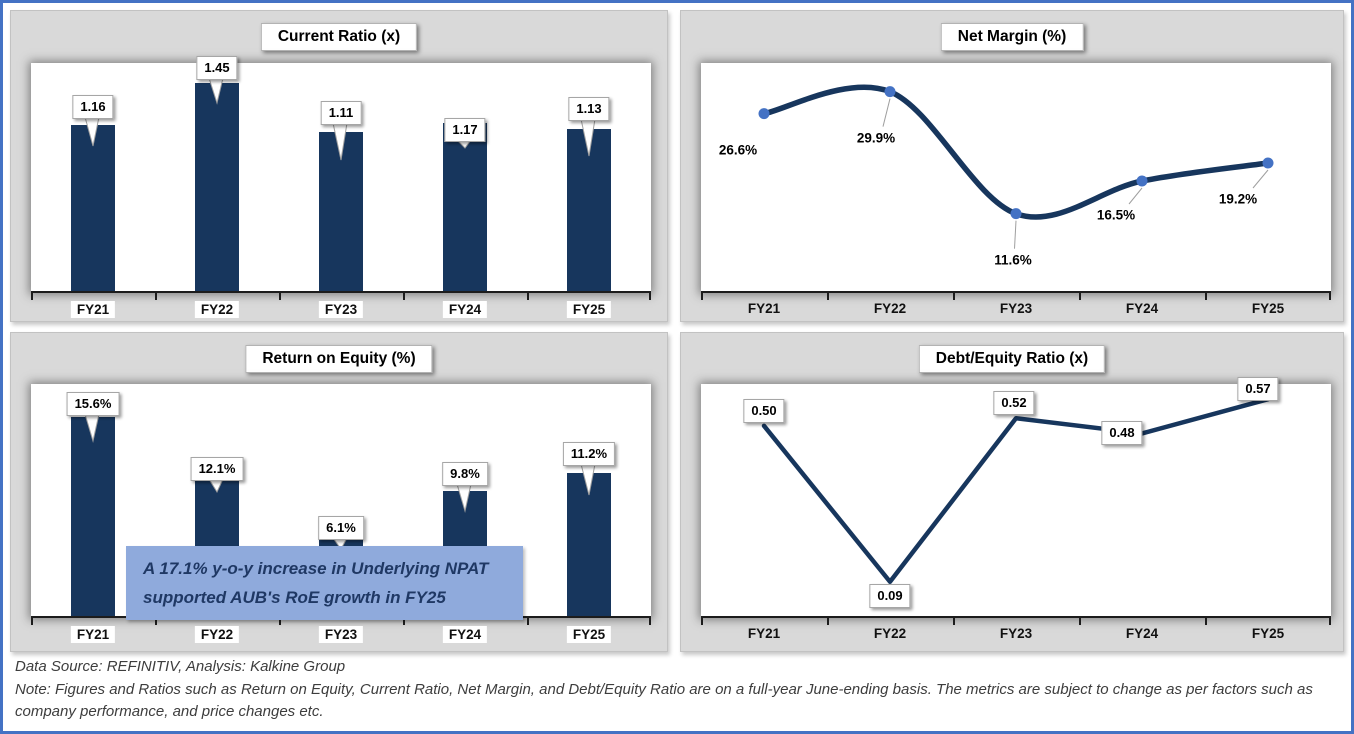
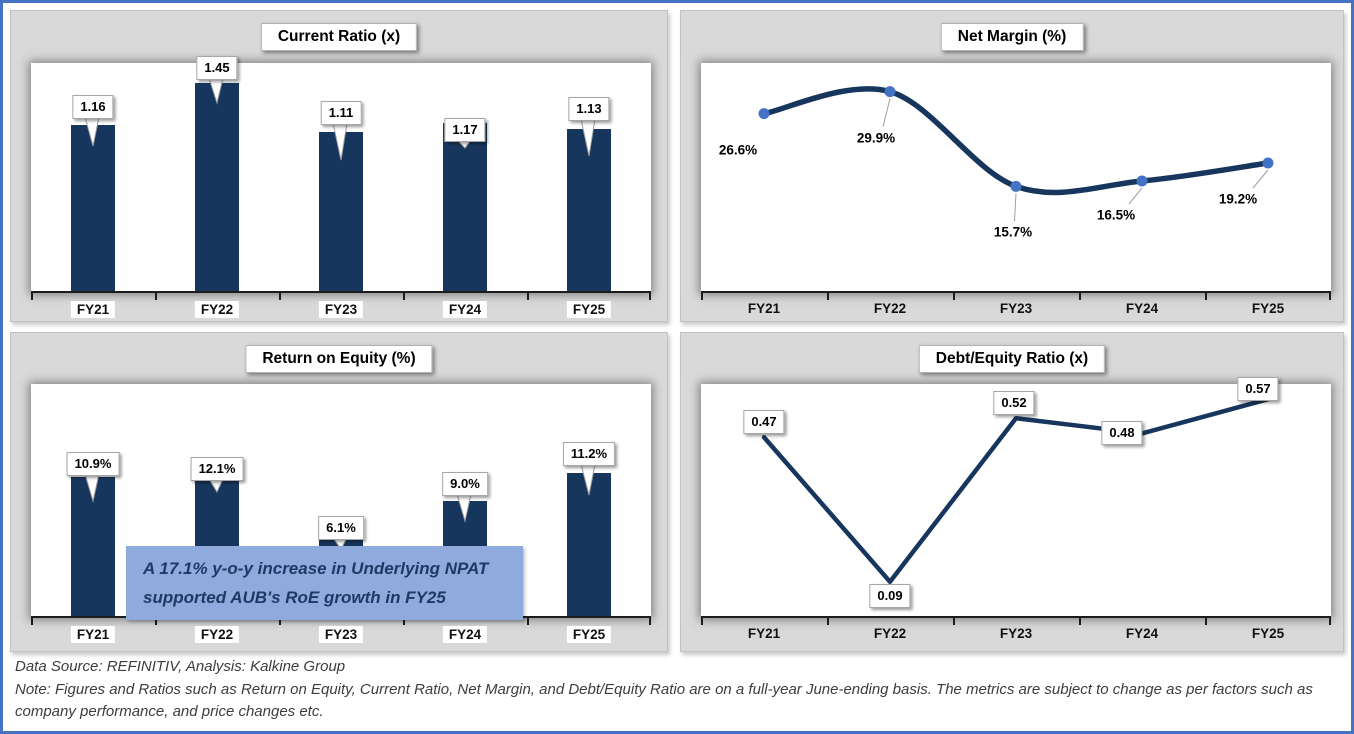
Net Margin (%)/FY23: 11.6% -> 15.7%
Return on Equity (%)/FY21: 15.6% -> 10.9%
Return on Equity (%)/FY24: 9.8% -> 9.0%
Debt/Equity Ratio (x)/FY21: 0.50 -> 0.47
